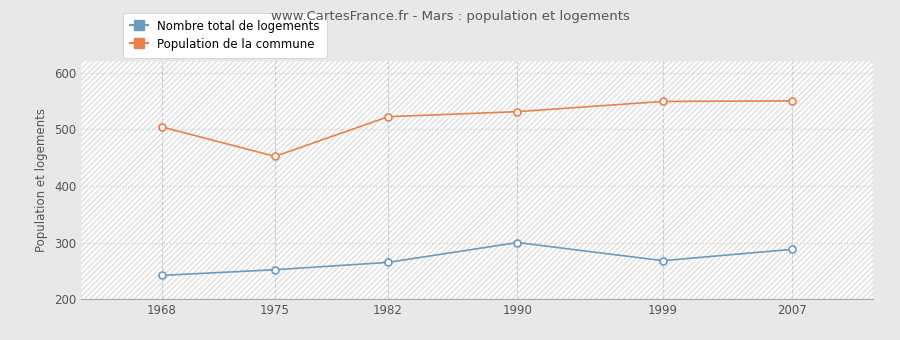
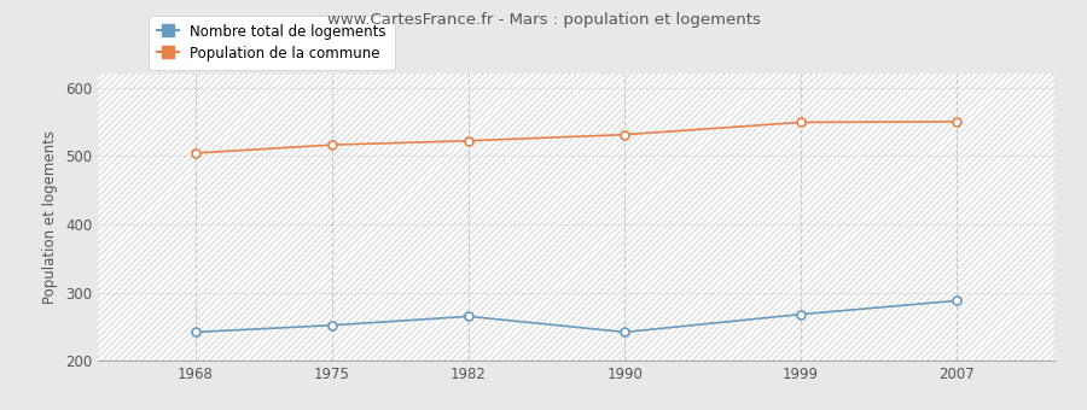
Population de la commune/1975: 452 -> 516
Nombre total de logements/1990: 300 -> 242
